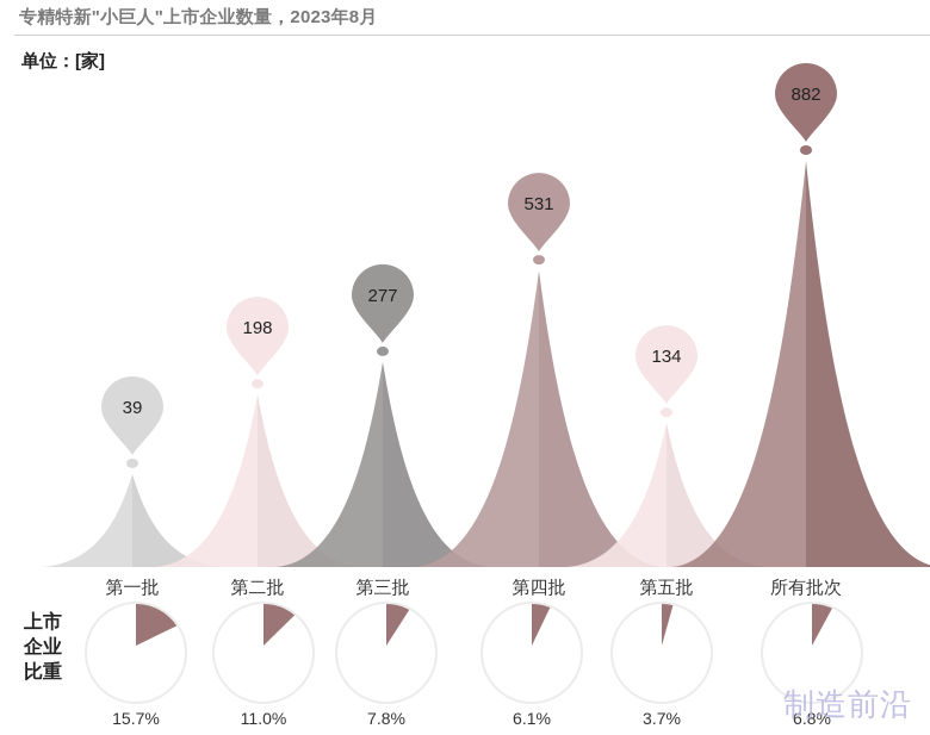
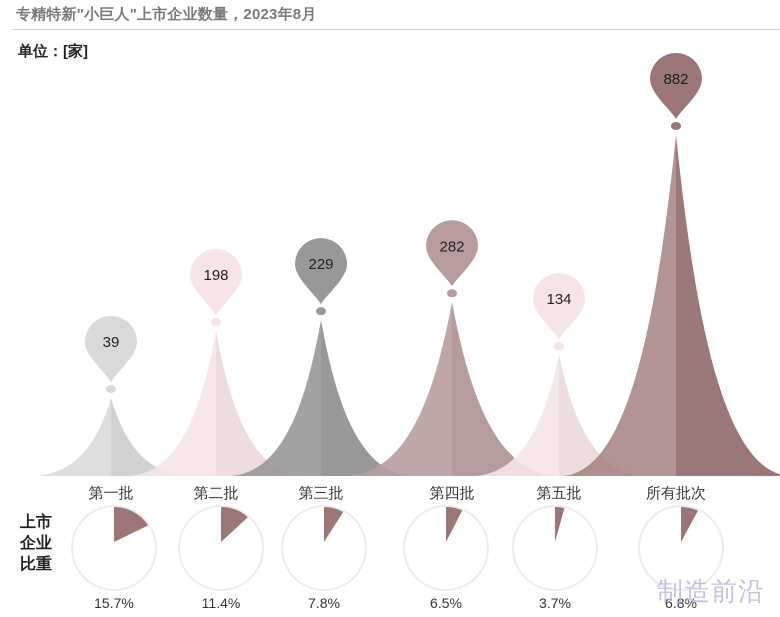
专精特新"小巨人"上市企业数量，2023年8月/第三批: 277 -> 229
专精特新"小巨人"上市企业数量，2023年8月/第四批: 531 -> 282
上市企业比重/第二批: 11.0% -> 11.4%
上市企业比重/第四批: 6.1% -> 6.5%
